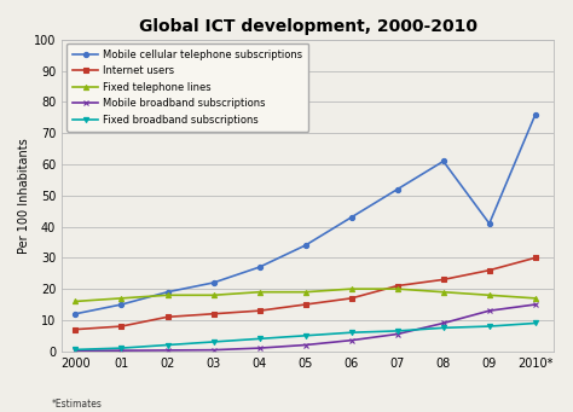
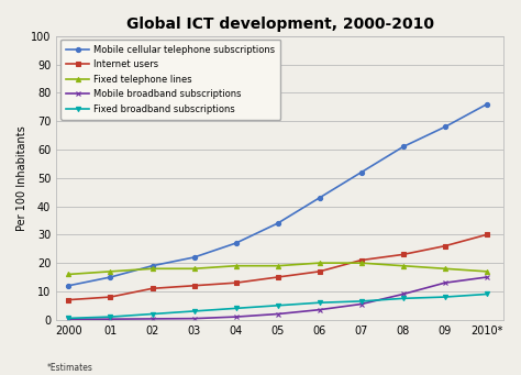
Mobile cellular telephone subscriptions/09: 41 -> 68
